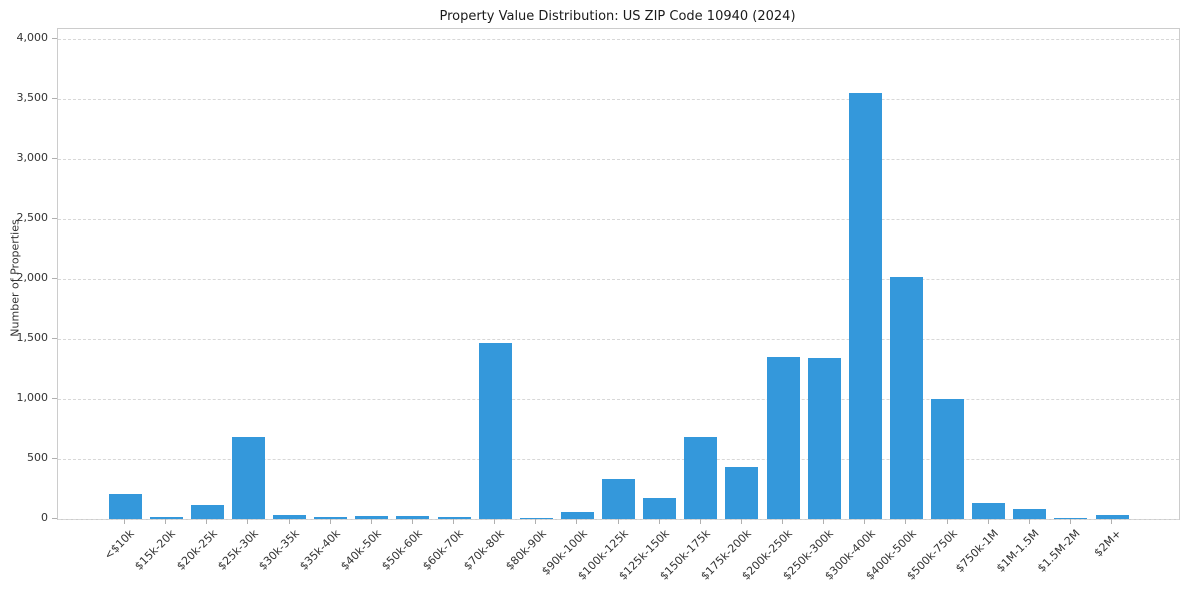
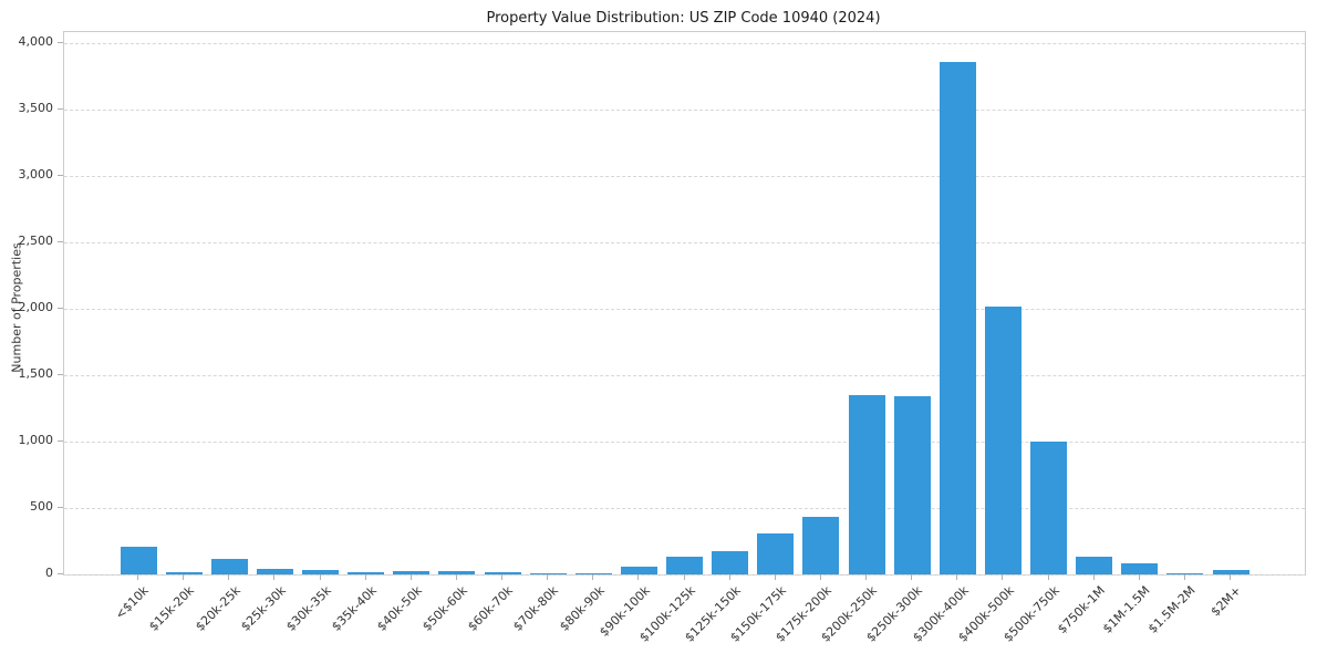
$25k-30k: 680 -> 40
$70k-80k: 1470 -> 10
$100k-125k: 330 -> 130
$150k-175k: 680 -> 310
$300k-400k: 3550 -> 3860
